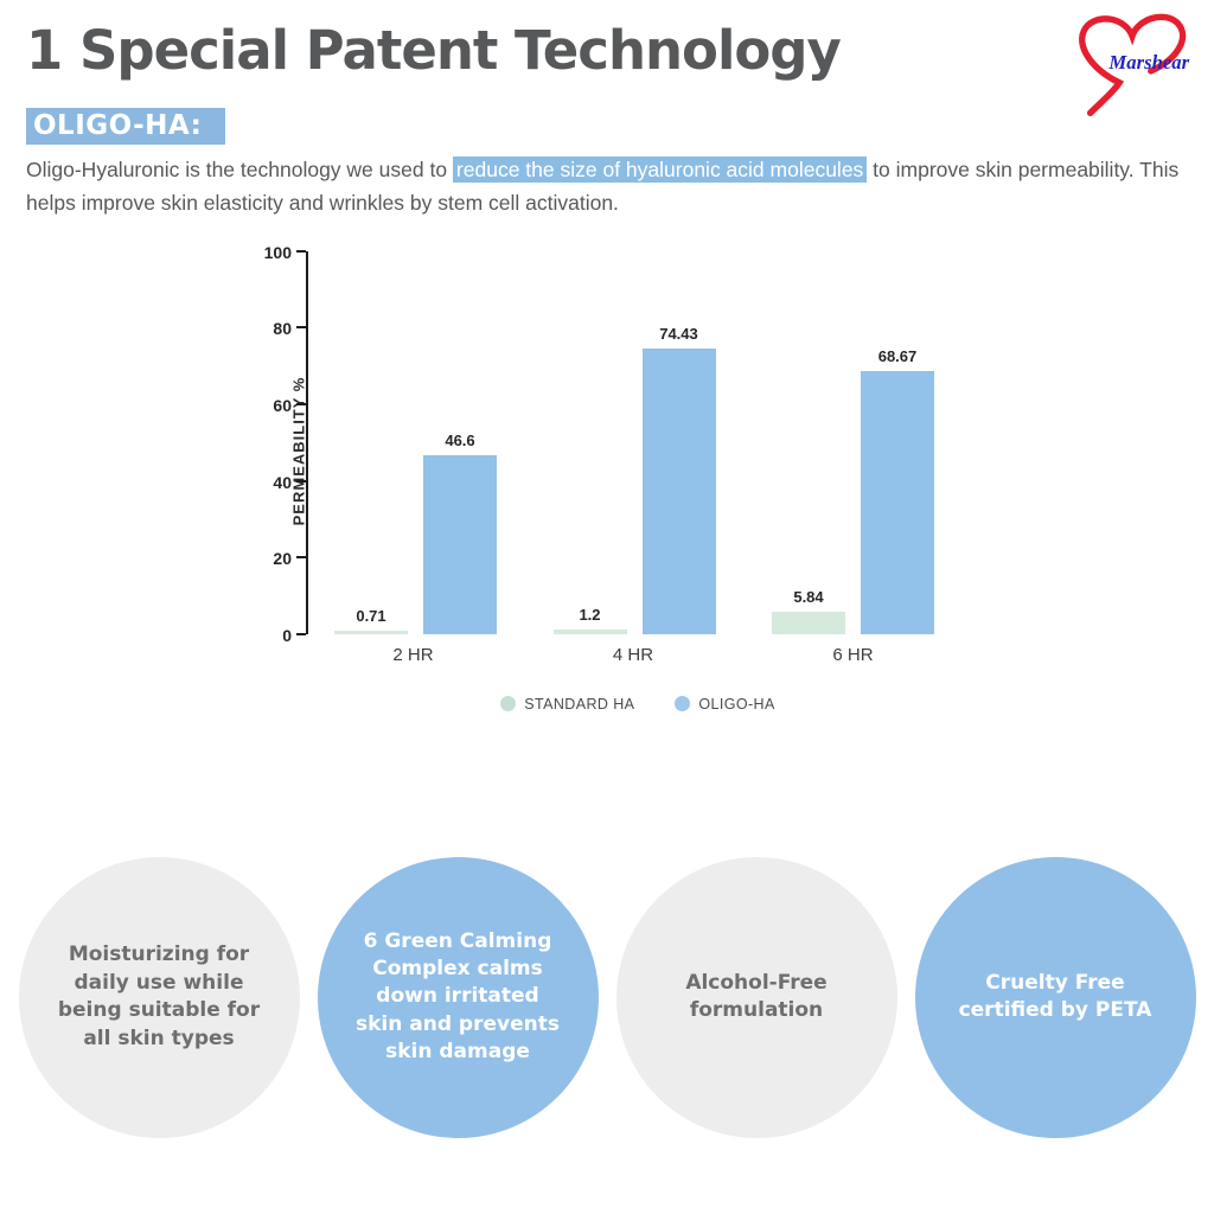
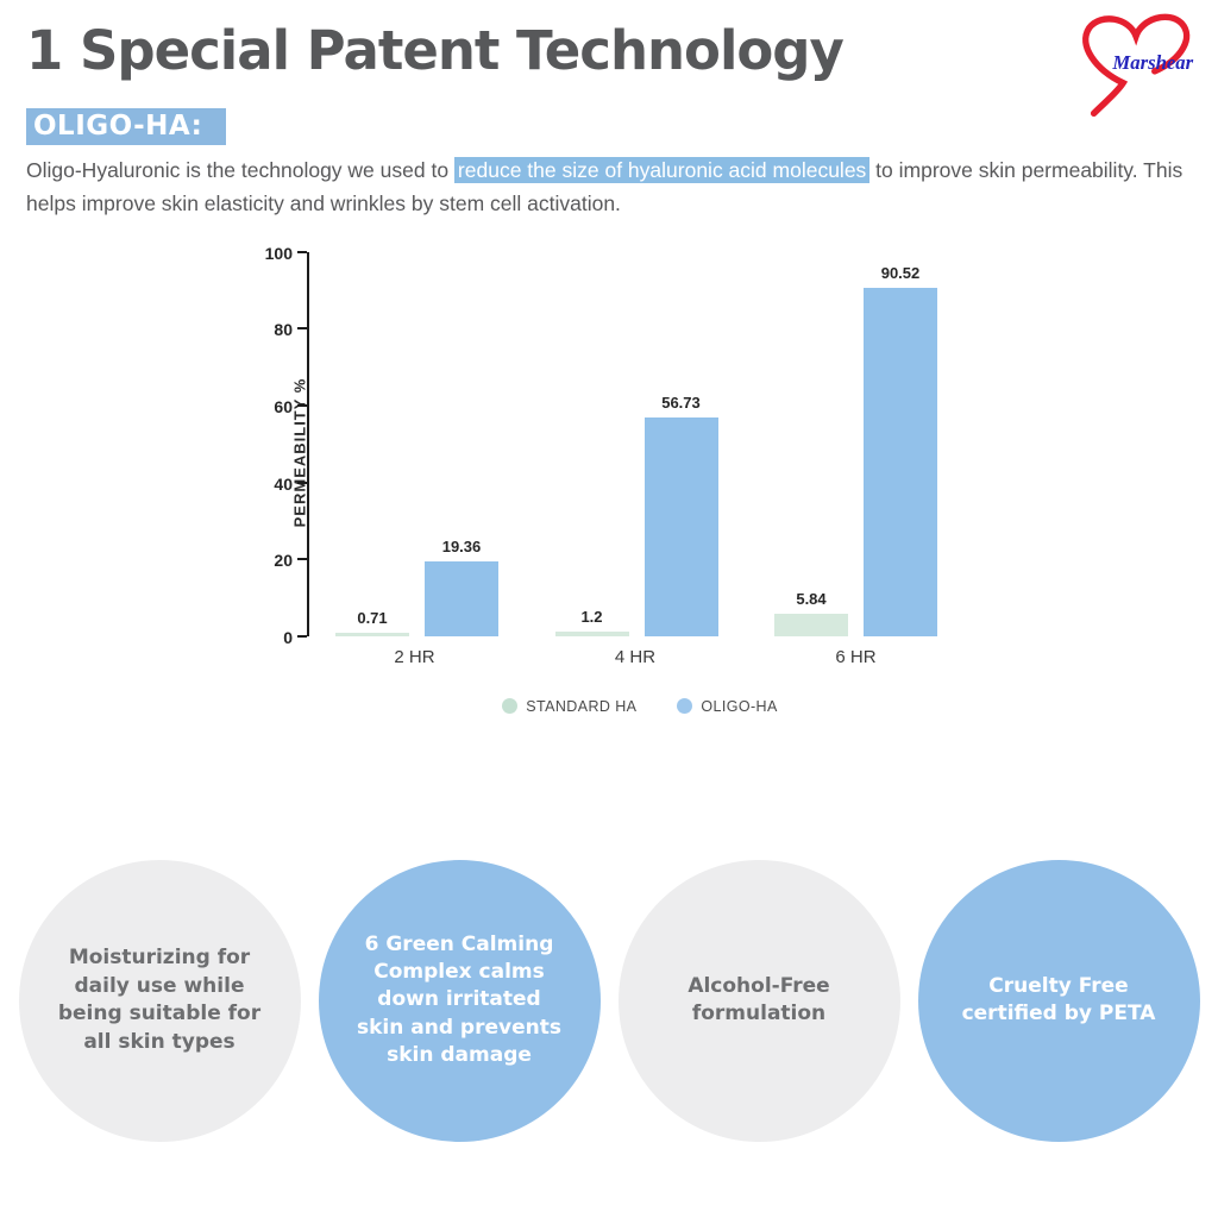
OLIGO-HA/2 HR: 46.6 -> 19.36
OLIGO-HA/4 HR: 74.43 -> 56.73
OLIGO-HA/6 HR: 68.67 -> 90.52
